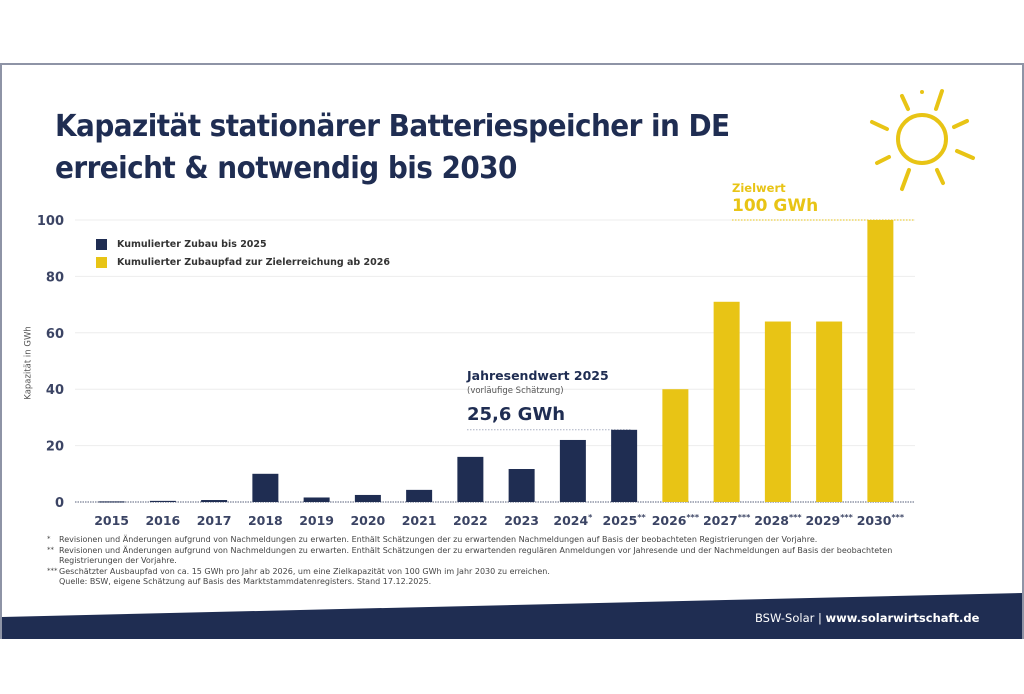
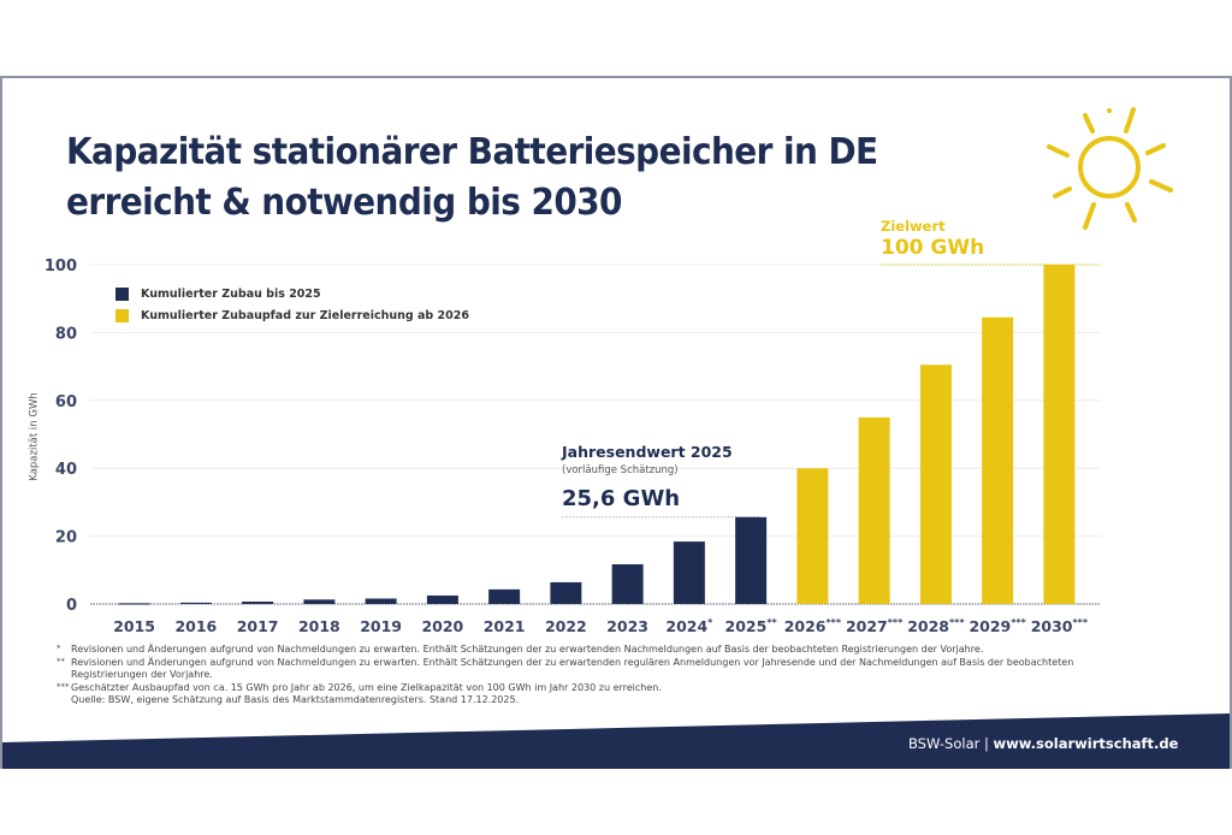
Kumulierter Zubau bis 2025/2018: 10 -> 1
Kumulierter Zubau bis 2025/2022: 16 -> 6
Kumulierter Zubau bis 2025/2024*: 22 -> 18
Kumulierter Zubaupfad zur Zielerreichung ab 2026/2027***: 71 -> 55
Kumulierter Zubaupfad zur Zielerreichung ab 2026/2028***: 64 -> 70
Kumulierter Zubaupfad zur Zielerreichung ab 2026/2029***: 64 -> 84
